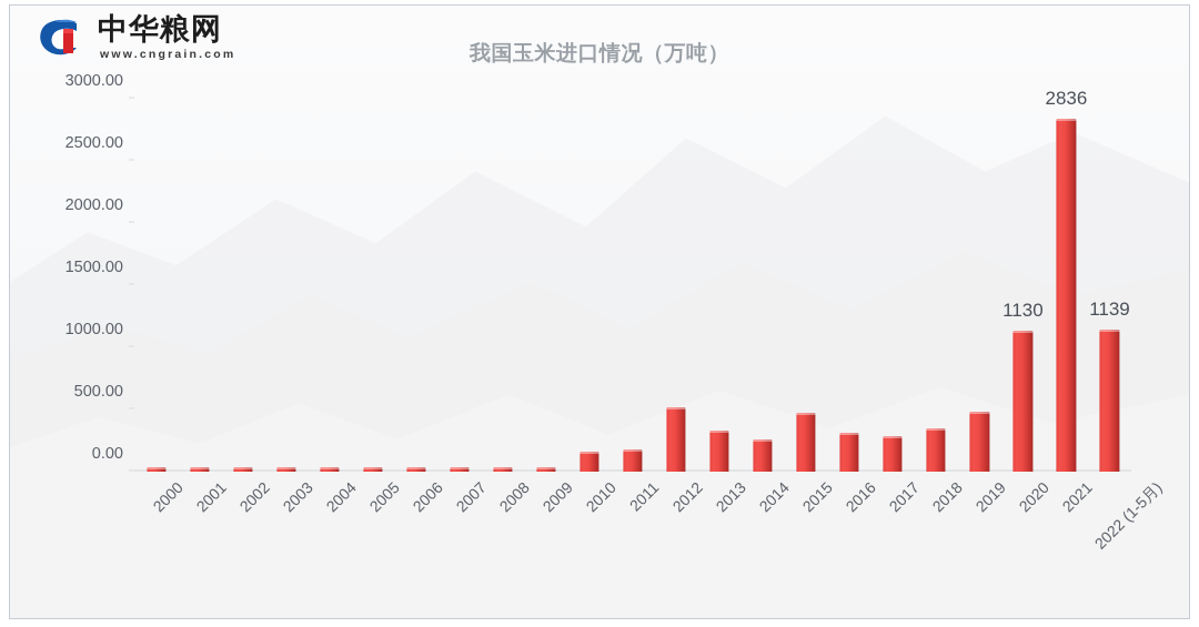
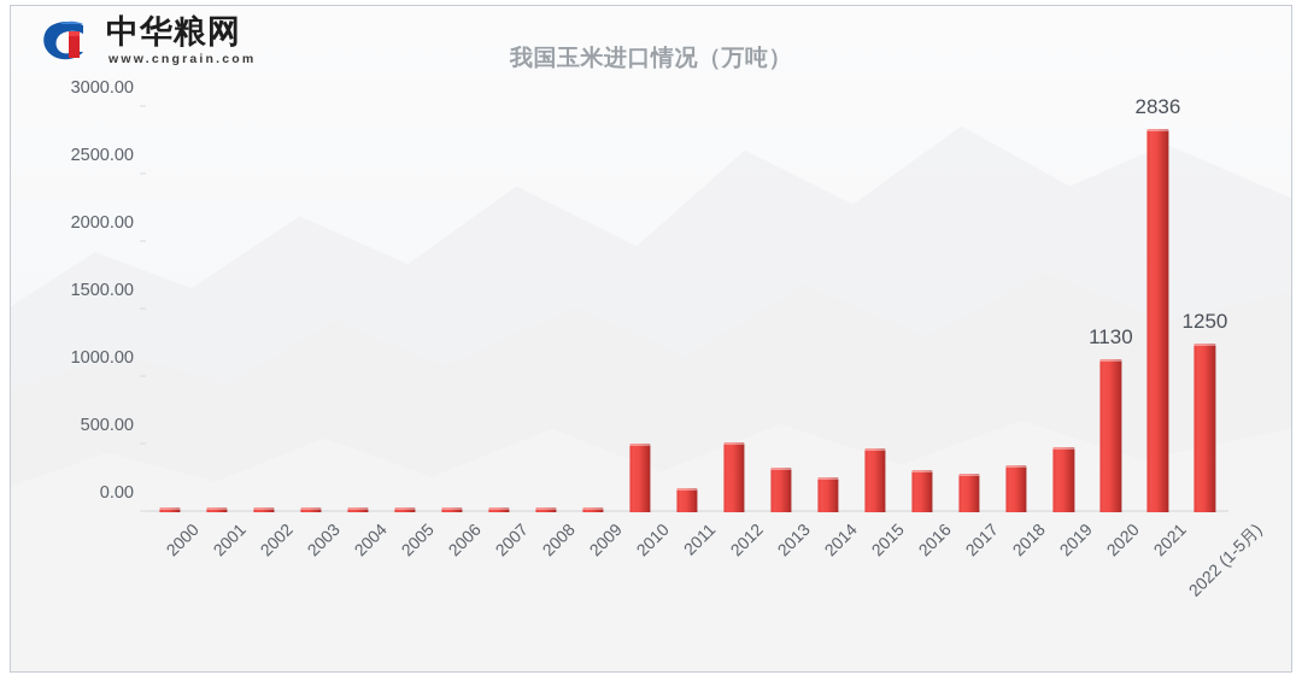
2010: 160 -> 510
2022 (1-5月): 1139 -> 1250
